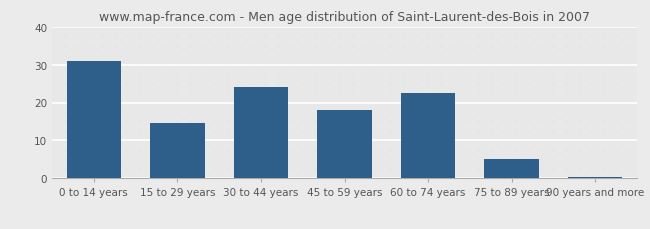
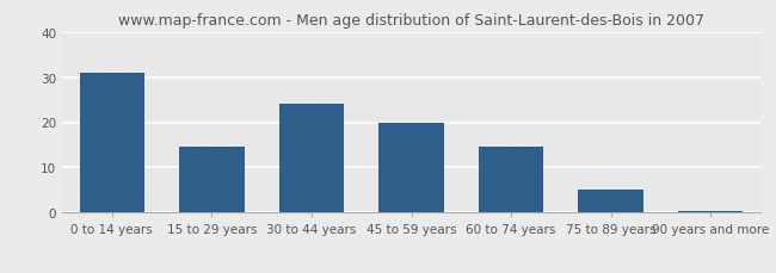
45 to 59 years: 18.0 -> 20.0
60 to 74 years: 22.5 -> 14.5
